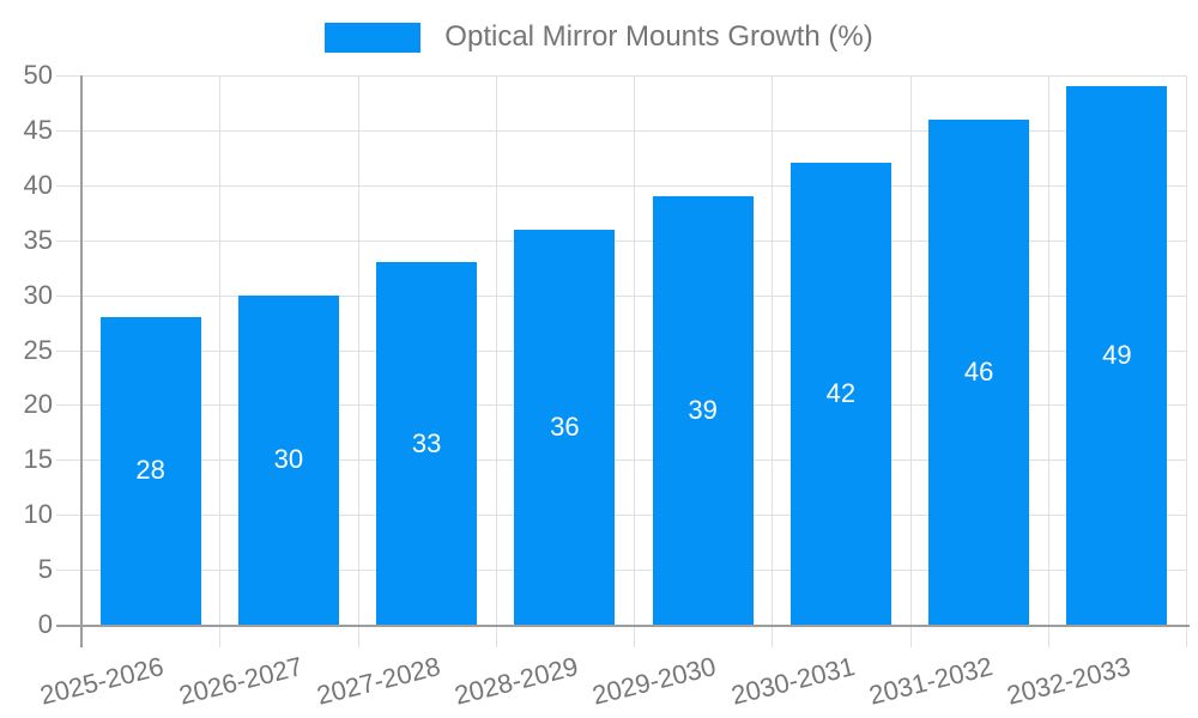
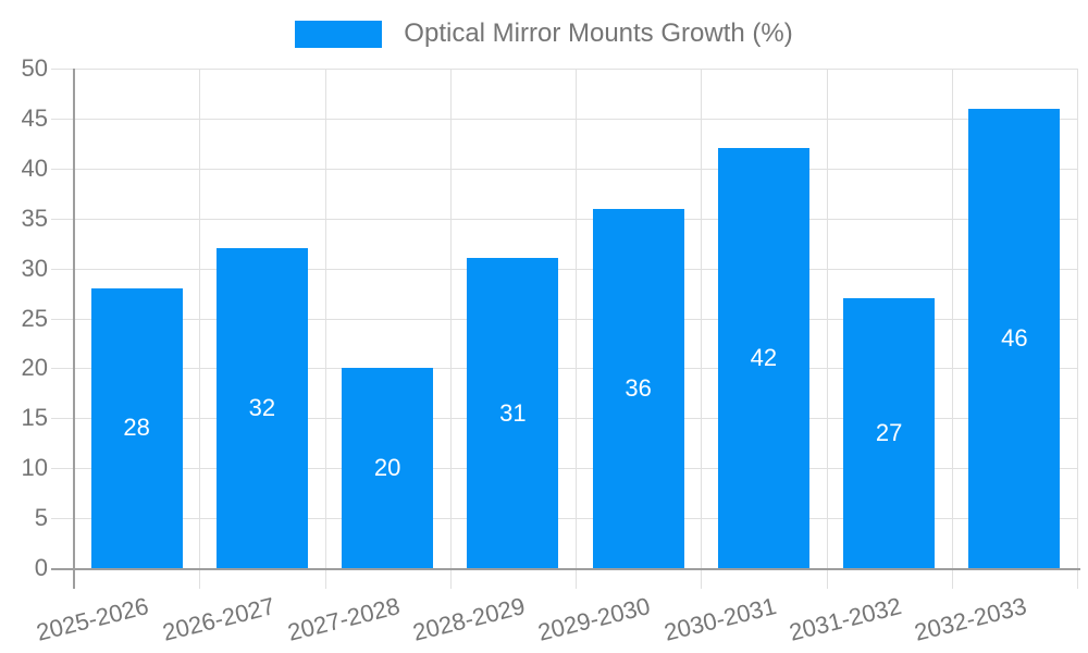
2026-2027: 30 -> 32
2027-2028: 33 -> 20
2028-2029: 36 -> 31
2029-2030: 39 -> 36
2031-2032: 46 -> 27
2032-2033: 49 -> 46
